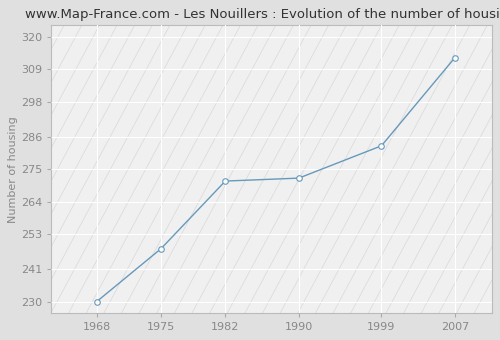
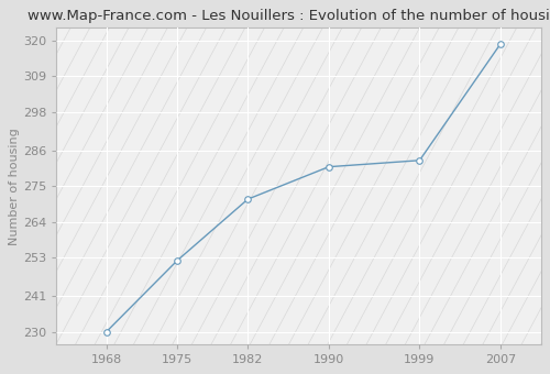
1975: 248 -> 252
1990: 272 -> 281
2007: 313 -> 319
